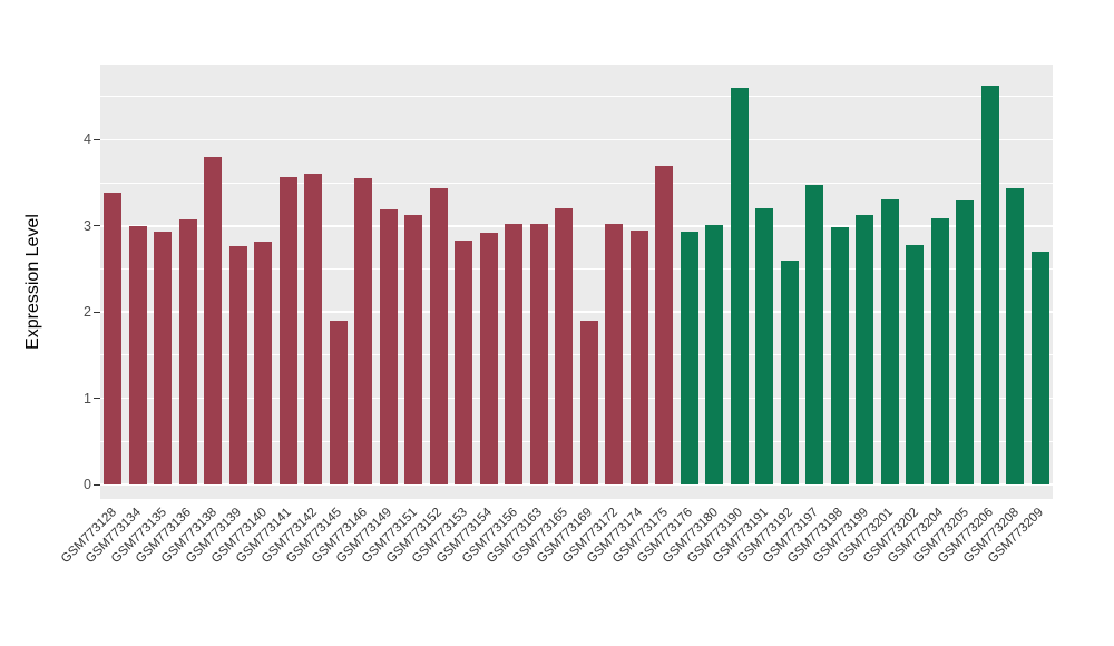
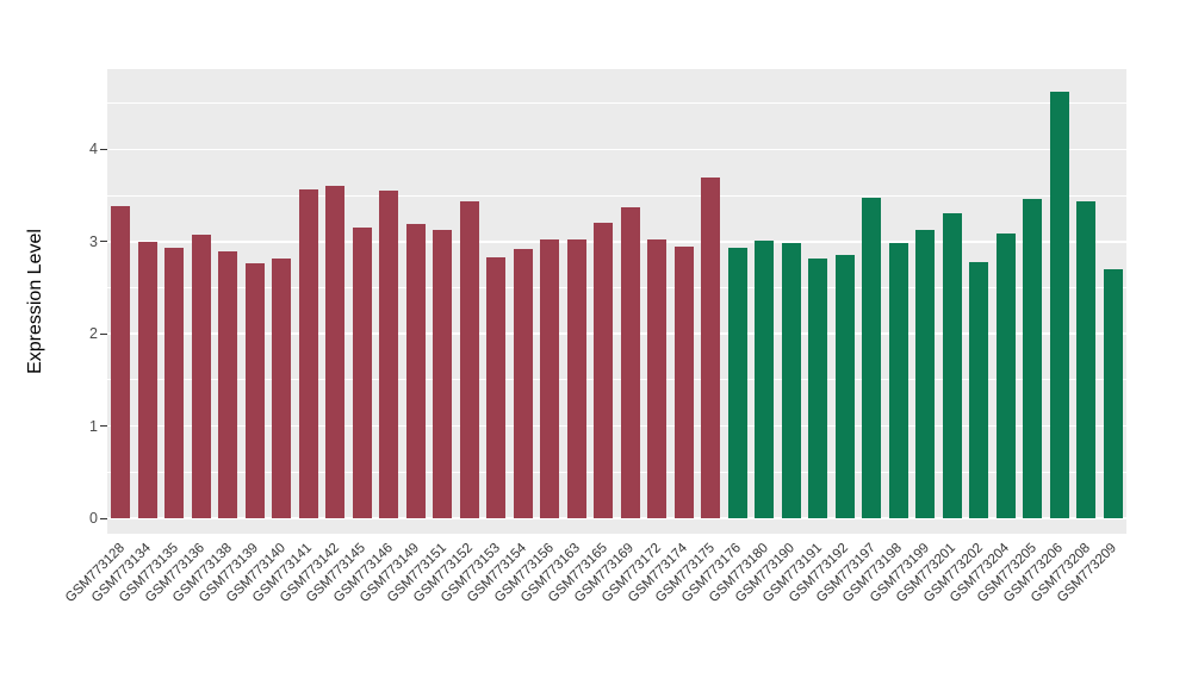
GSM773138: 3.8 -> 2.9
GSM773145: 1.9 -> 3.1
GSM773169: 1.9 -> 3.4
GSM773190: 4.6 -> 3.0
GSM773191: 3.2 -> 2.8
GSM773192: 2.6 -> 2.9
GSM773205: 3.3 -> 3.5
